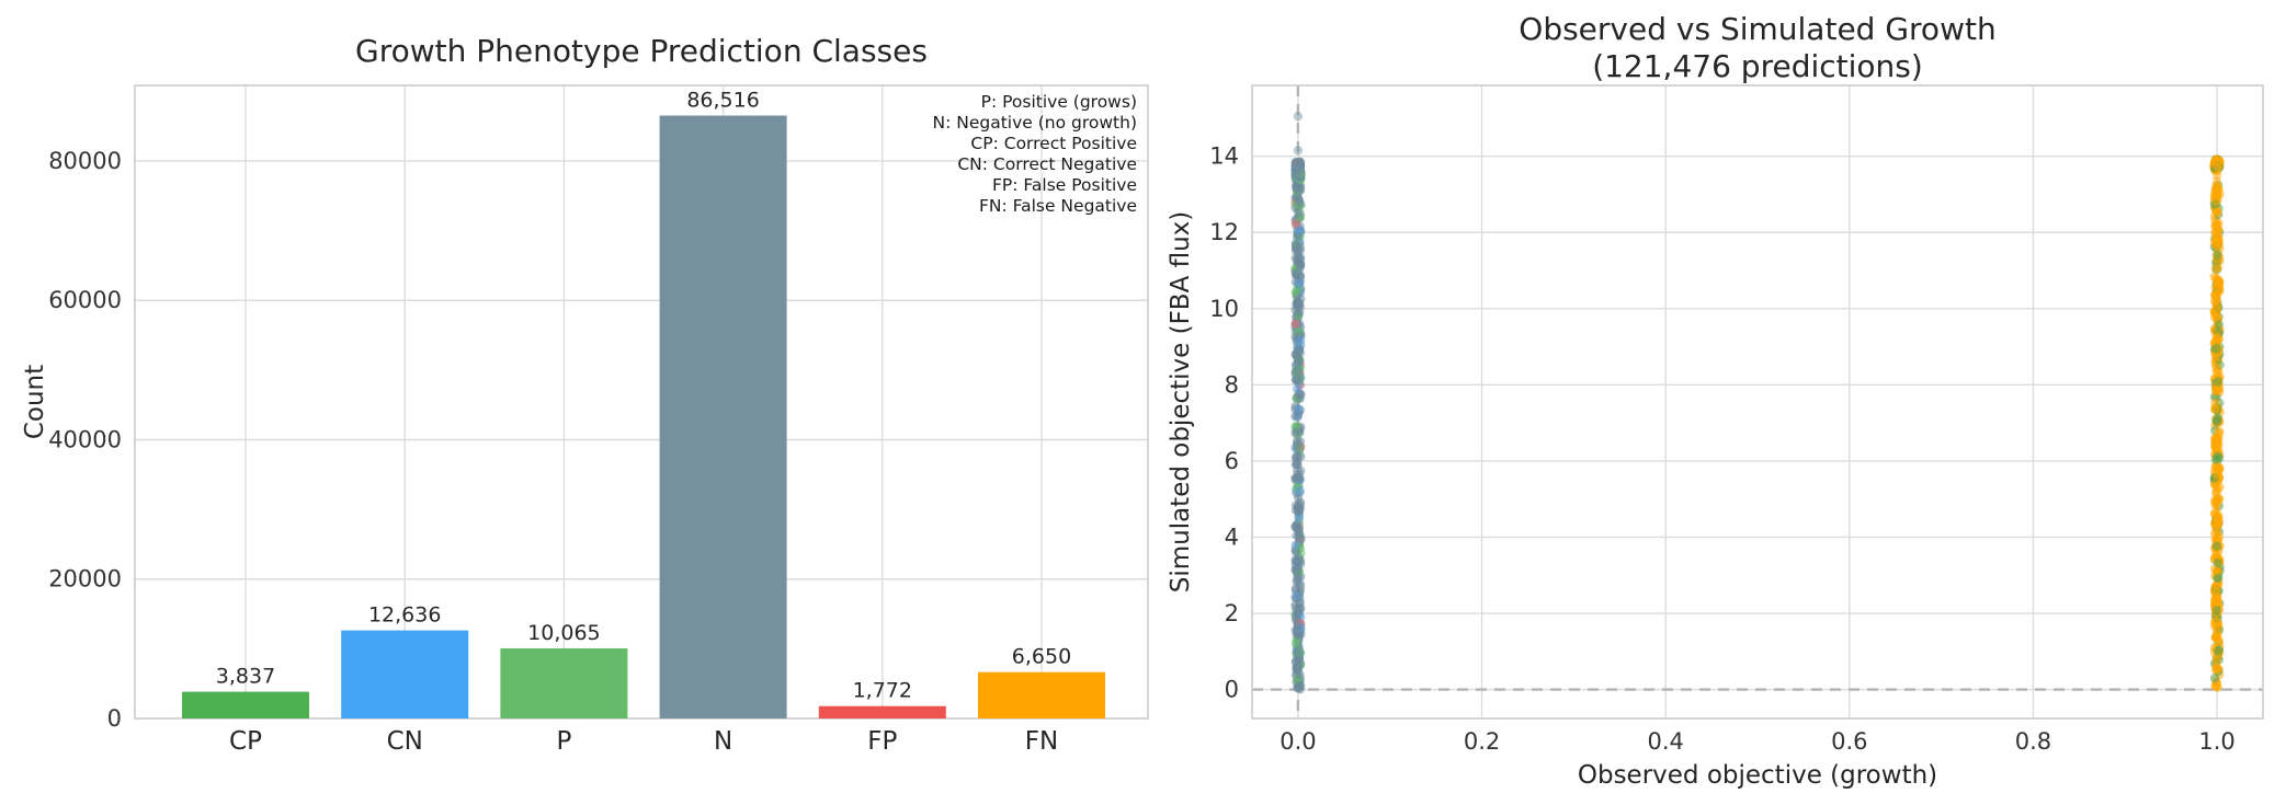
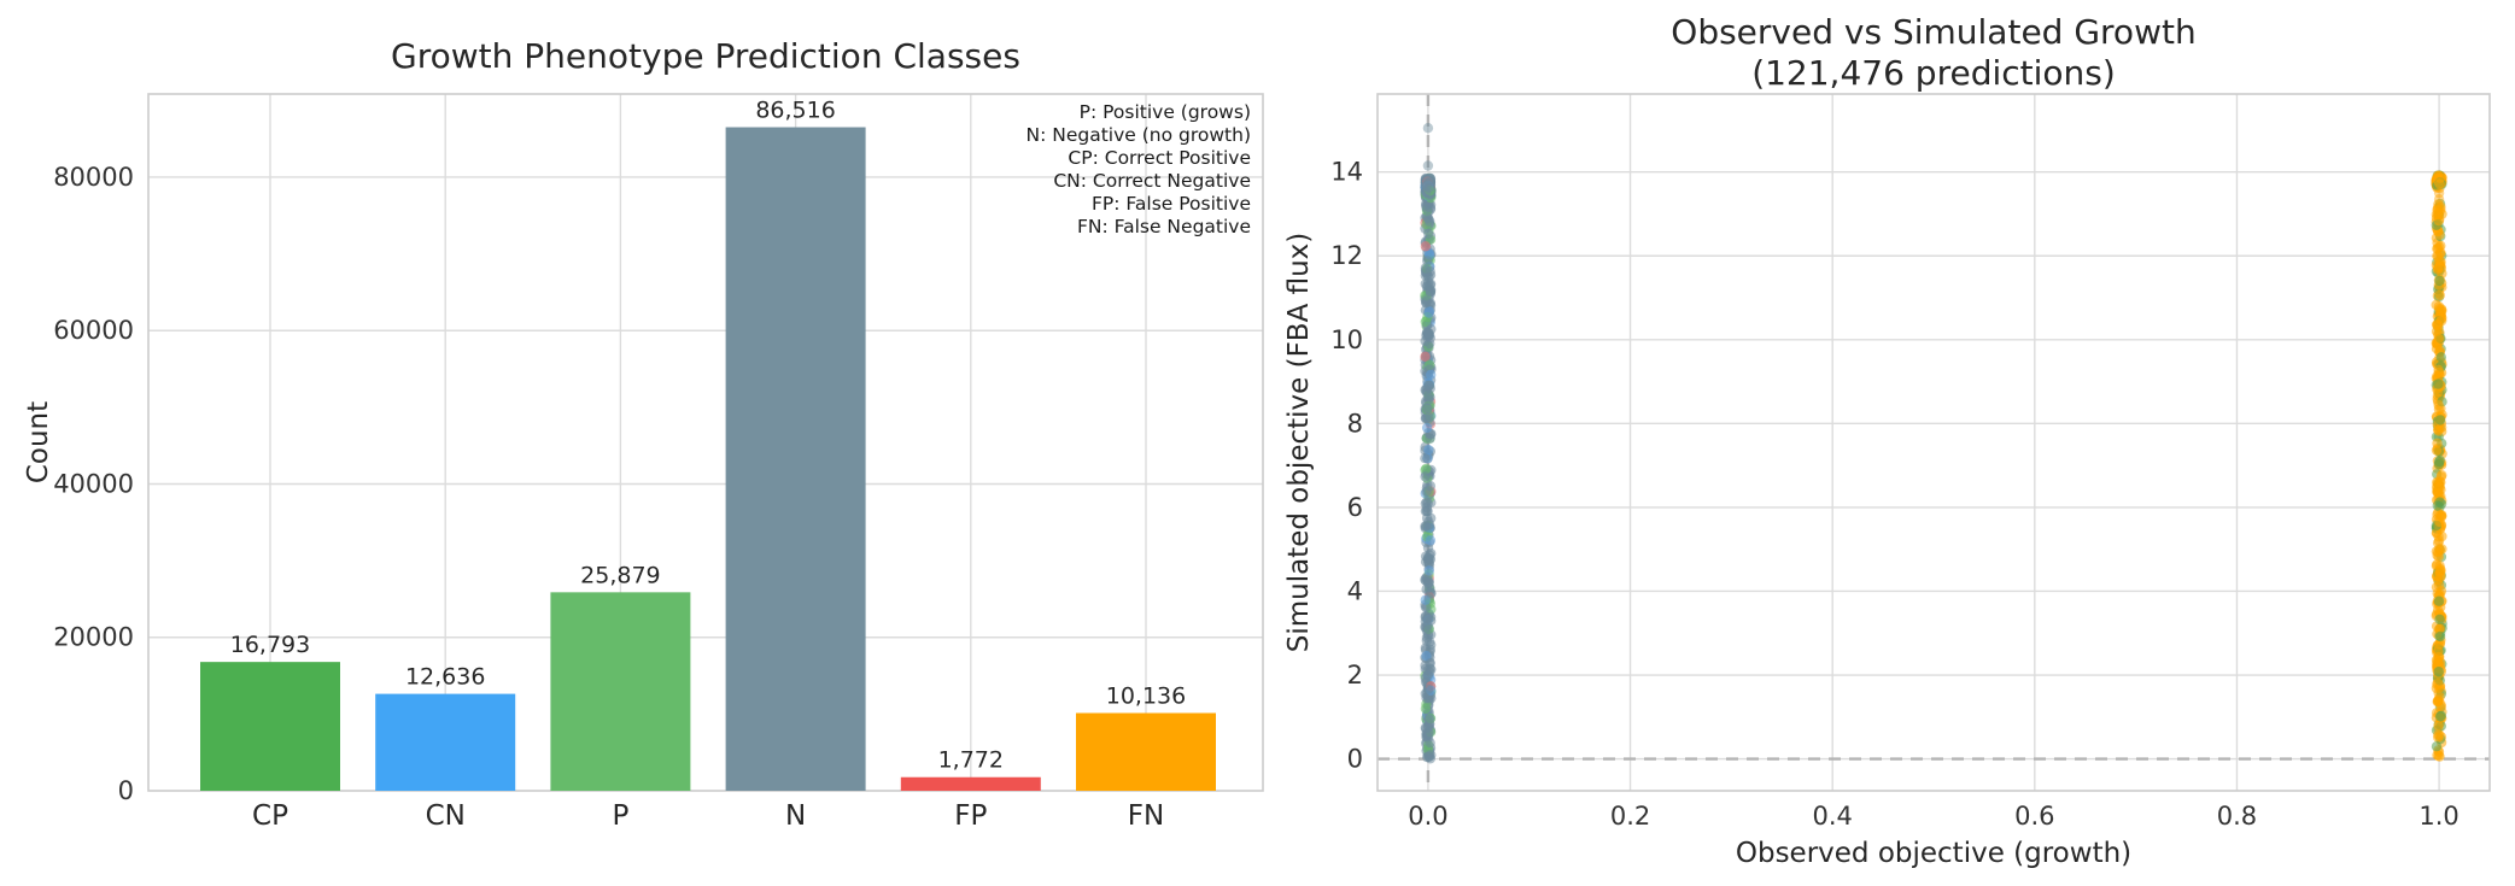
Growth Phenotype Prediction Classes/CP: 3,837 -> 16,793
Growth Phenotype Prediction Classes/P: 10,065 -> 25,879
Growth Phenotype Prediction Classes/FN: 6,650 -> 10,136
